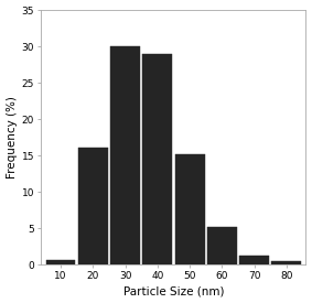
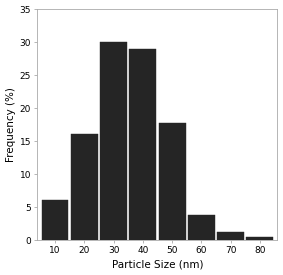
10: 0.6 -> 6.0
50: 15.2 -> 17.8
60: 5.2 -> 3.8
